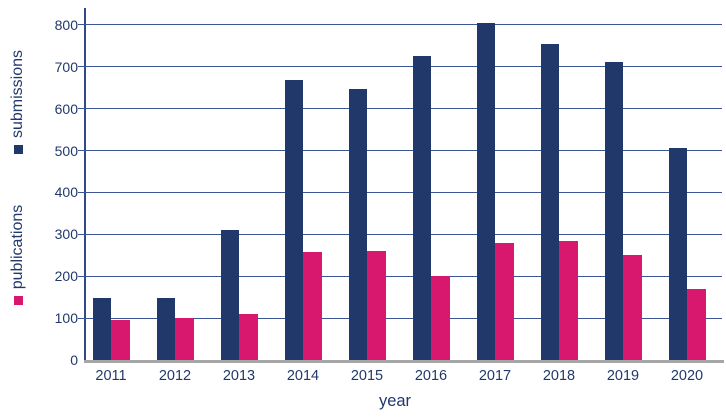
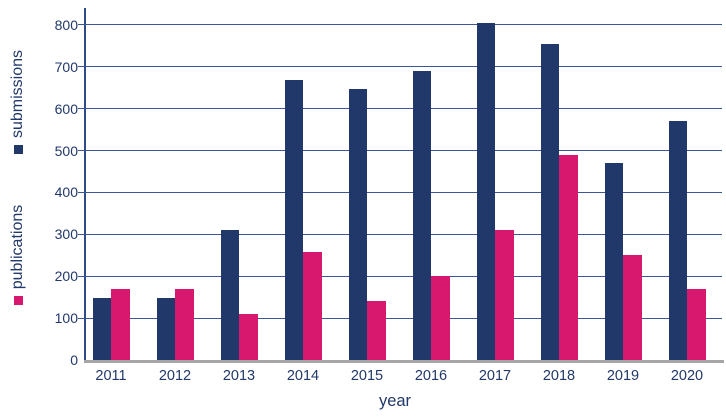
publications/2011: 100 -> 170
publications/2012: 100 -> 170
publications/2015: 260 -> 140
submissions/2016: 720 -> 690
publications/2017: 280 -> 310
publications/2018: 280 -> 490
submissions/2019: 710 -> 470
submissions/2020: 500 -> 570
